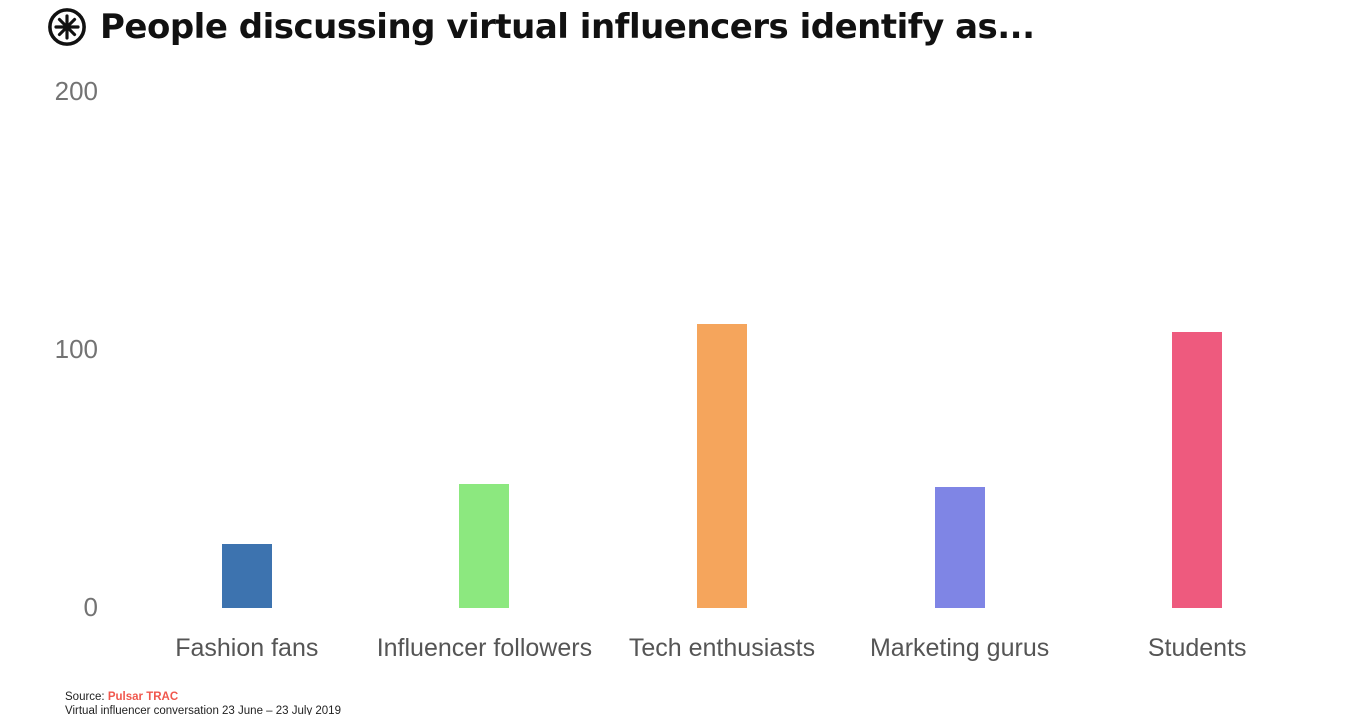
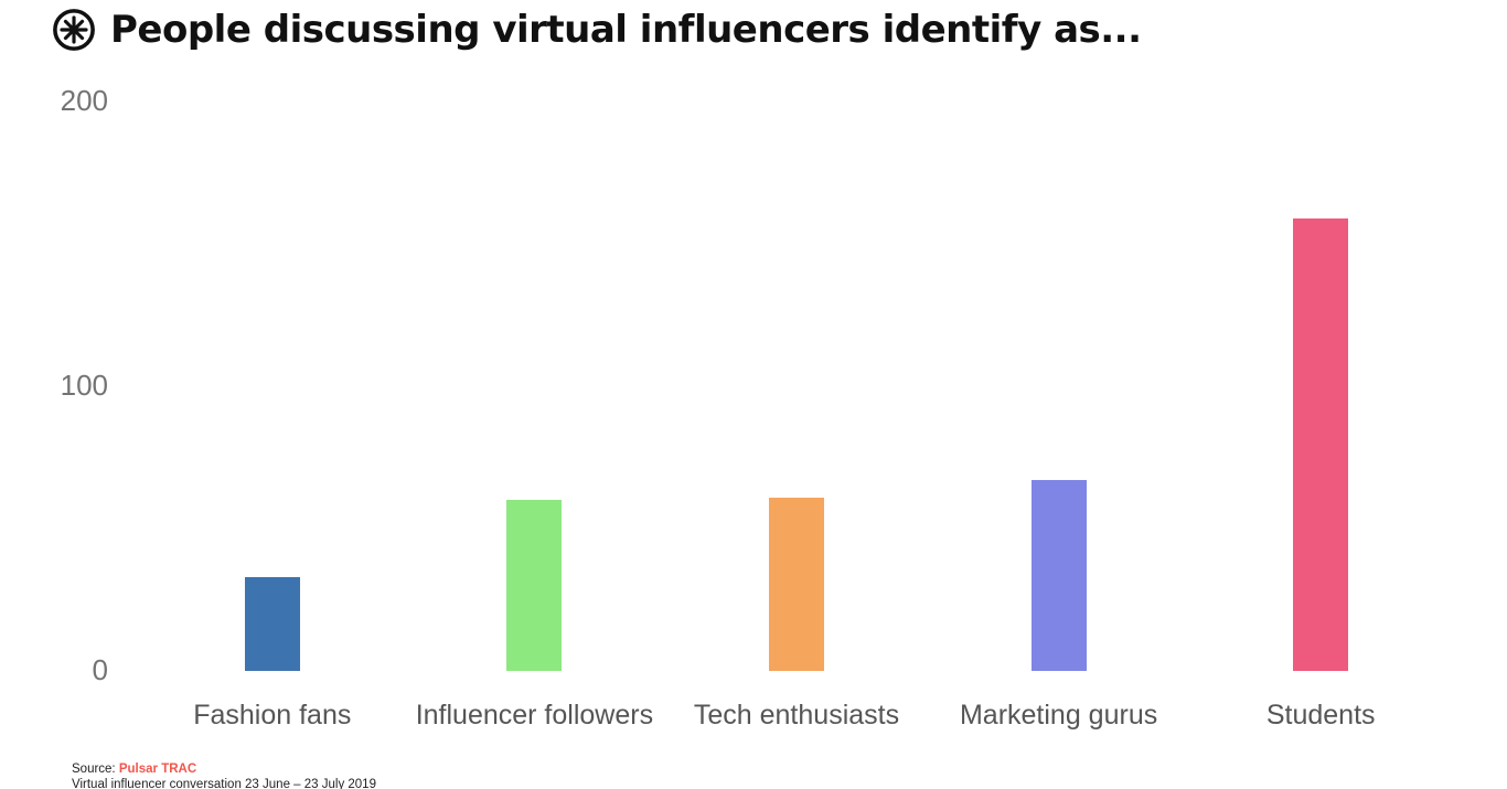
Fashion fans: 25 -> 33
Influencer followers: 48 -> 60
Tech enthusiasts: 110 -> 61
Marketing gurus: 47 -> 67
Students: 107 -> 159
